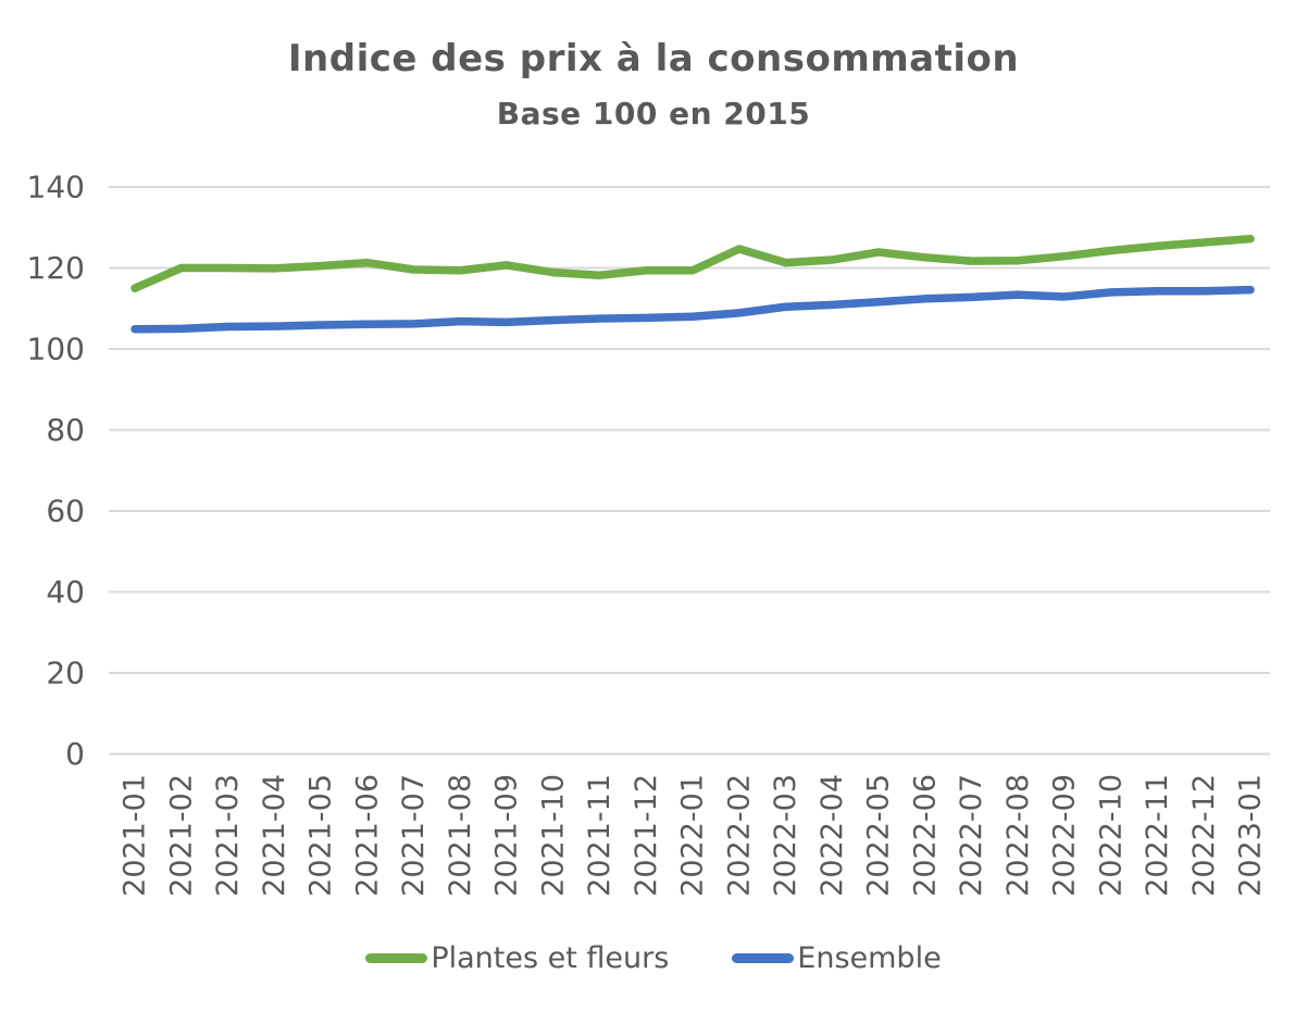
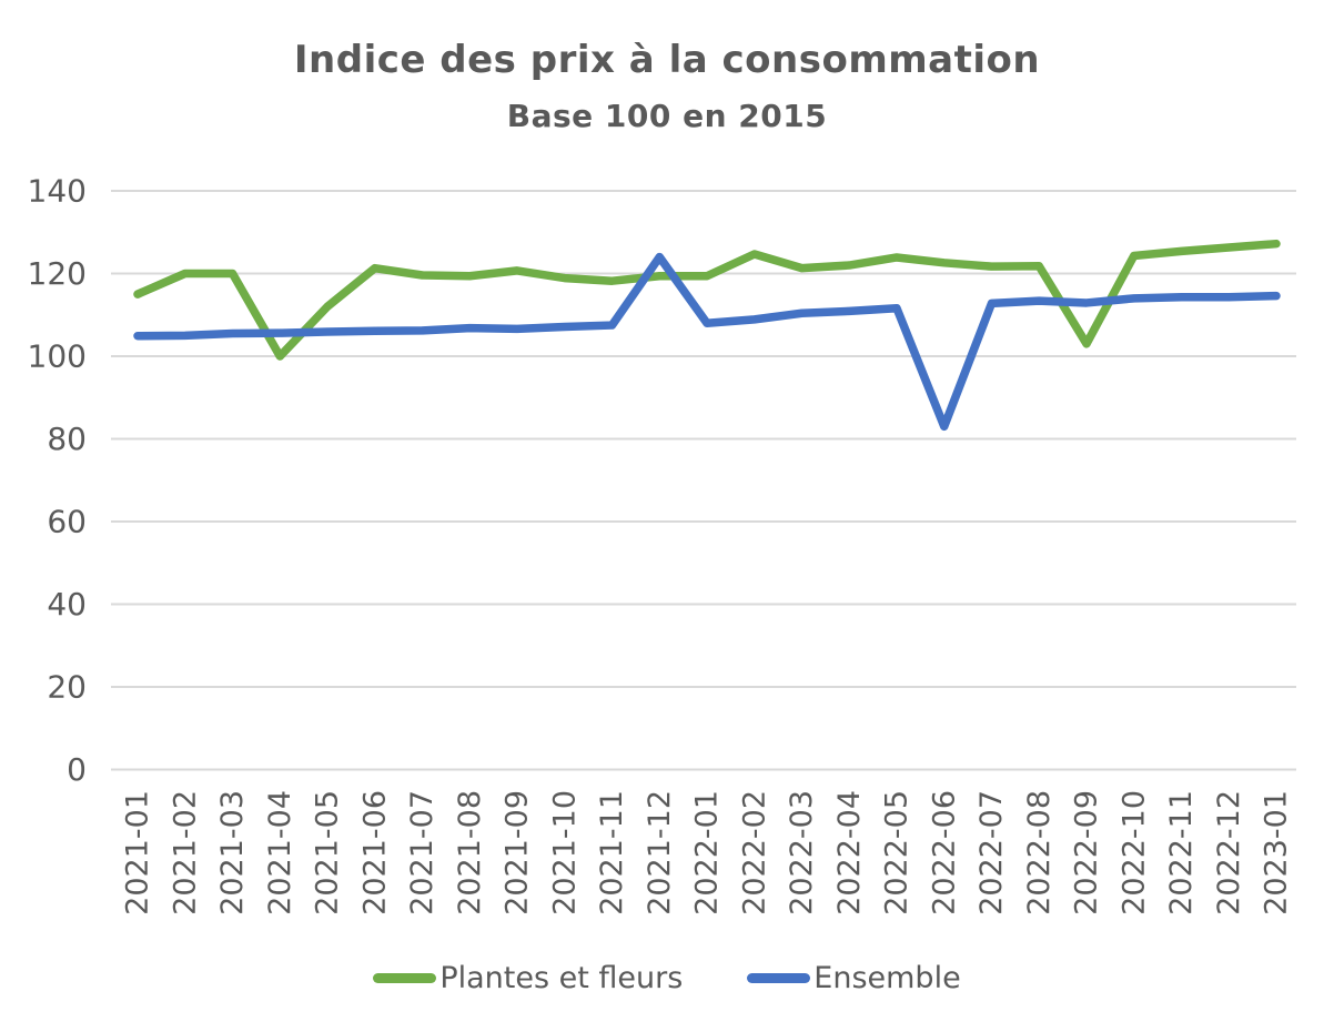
Plantes et fleurs/2021-04: 120 -> 100
Plantes et fleurs/2021-05: 120 -> 112
Ensemble/2021-12: 108 -> 124
Ensemble/2022-06: 112 -> 83
Plantes et fleurs/2022-09: 123 -> 103
